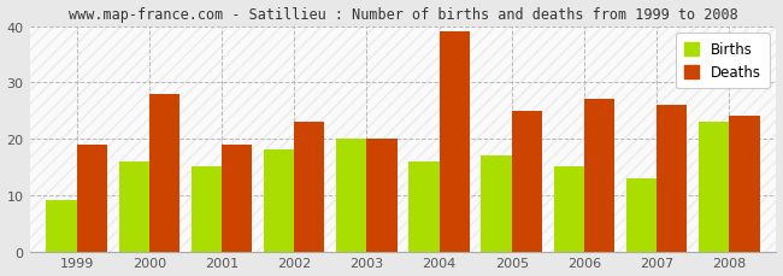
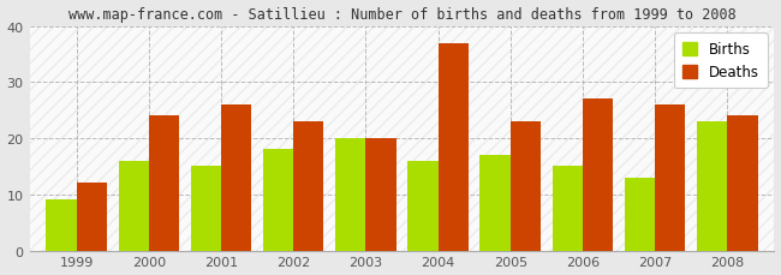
Deaths/1999: 19 -> 12
Deaths/2000: 28 -> 24
Deaths/2001: 19 -> 26
Deaths/2004: 39 -> 37
Deaths/2005: 25 -> 23
